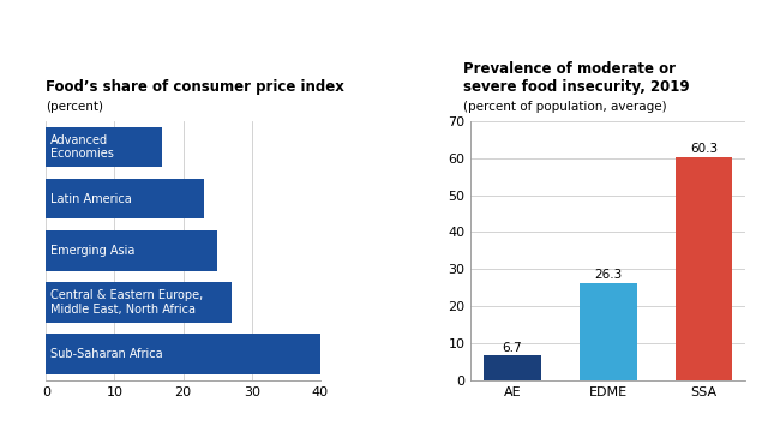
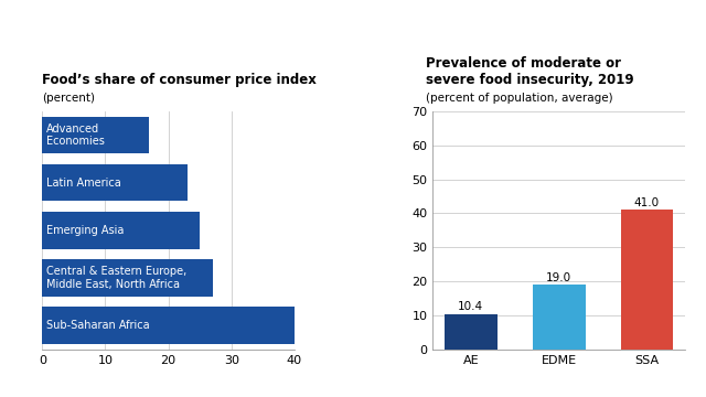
AE: 6.7 -> 10.4
EDME: 26.3 -> 19.0
SSA: 60.3 -> 41.0
